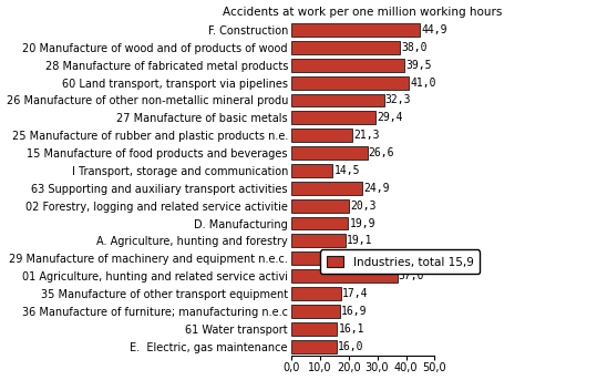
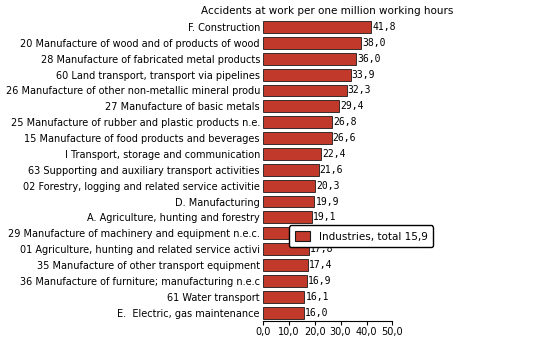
F. Construction: 44,9 -> 41,8
28 Manufacture of fabricated metal products: 39,5 -> 36,0
60 Land transport, transport via pipelines: 41,0 -> 33,9
25 Manufacture of rubber and plastic products n.e.: 21,3 -> 26,8
I Transport, storage and communication: 14,5 -> 22,4
63 Supporting and auxiliary transport activities: 24,9 -> 21,6
01 Agriculture, hunting and related service activi: 37,0 -> 17,8
